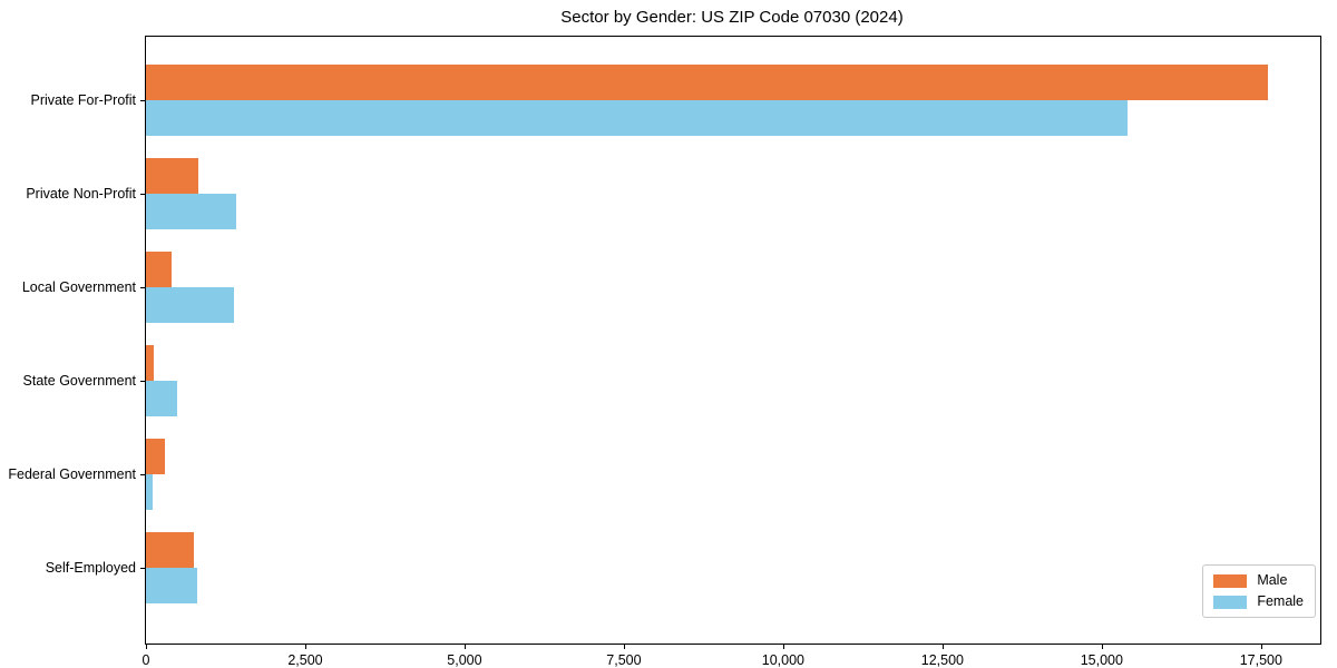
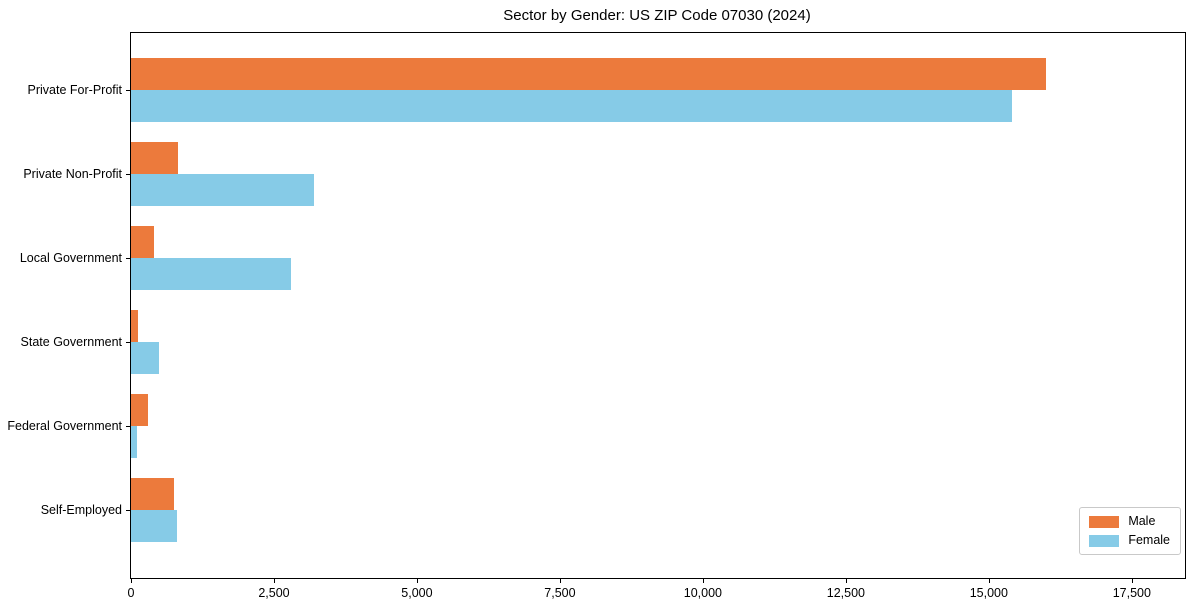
Male/Private For-Profit: 17600 -> 16000
Female/Private Non-Profit: 1400 -> 3200
Female/Local Government: 1400 -> 2800
